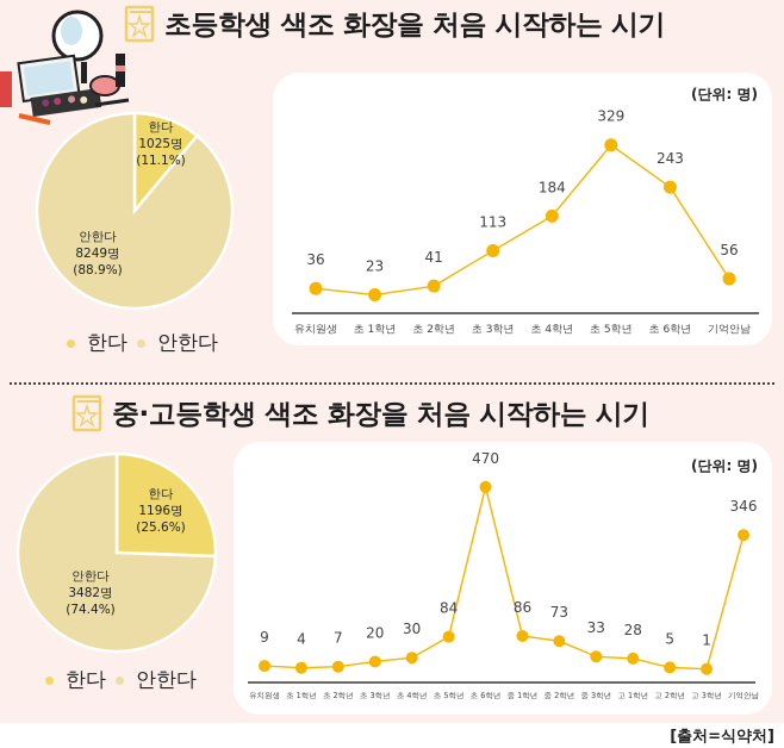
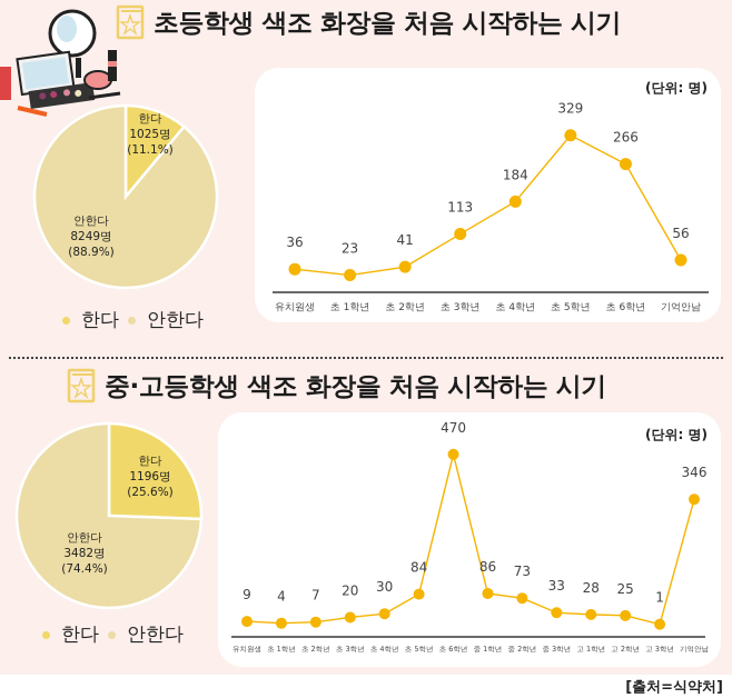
초등학생 색조 화장을 처음 시작하는 시기/초 6학년: 243 -> 266
중·고등학생 색조 화장을 처음 시작하는 시기/고 2학년: 5 -> 25
